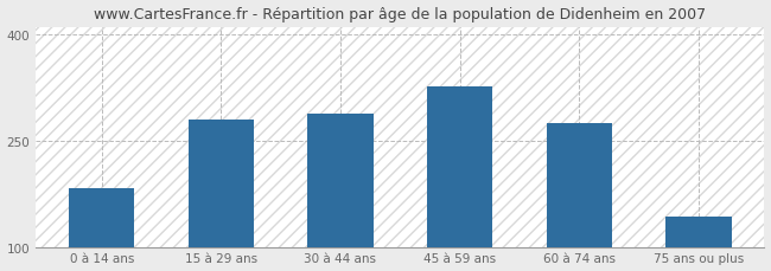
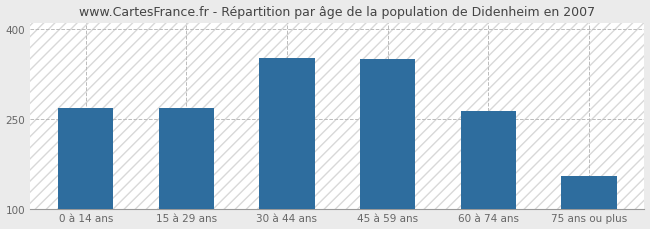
0 à 14 ans: 182 -> 268
15 à 29 ans: 280 -> 268
30 à 44 ans: 288 -> 352
45 à 59 ans: 326 -> 350
60 à 74 ans: 274 -> 263
75 ans ou plus: 142 -> 155
